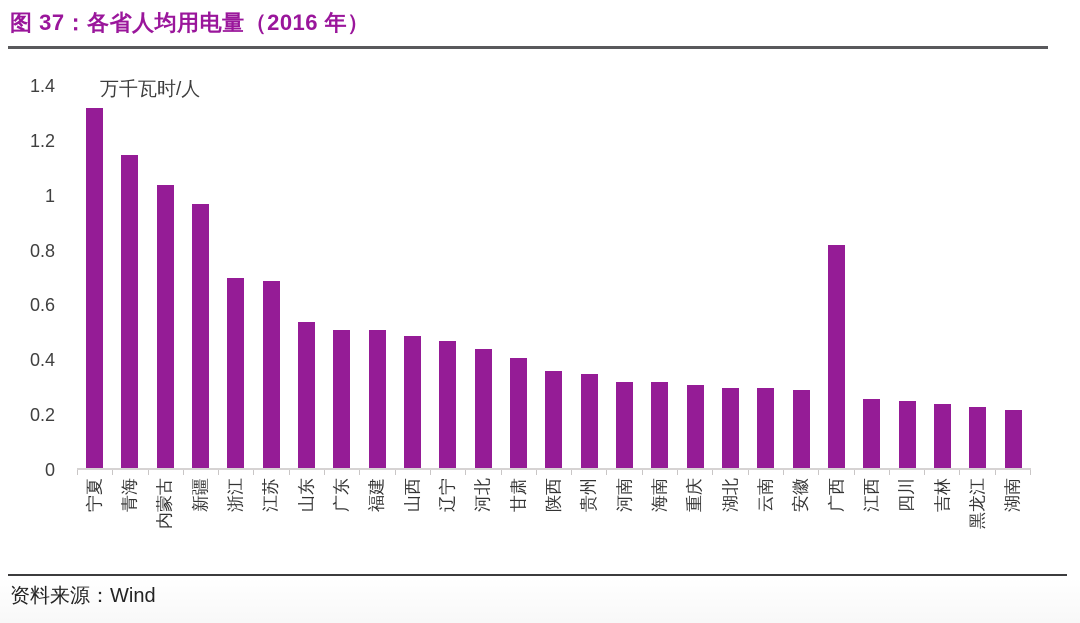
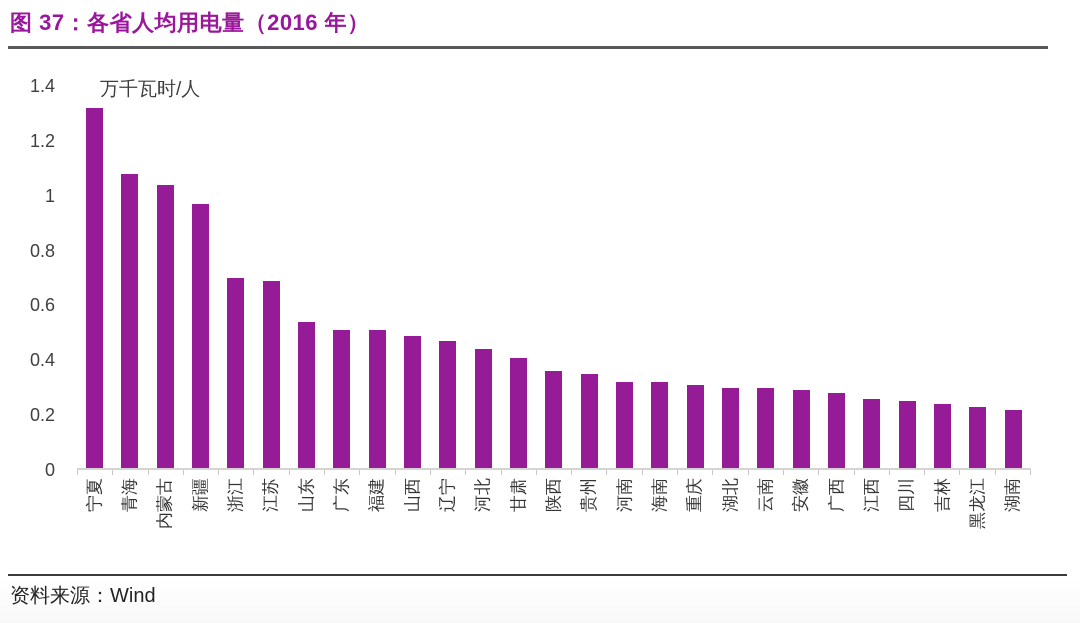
青海: 1.15 -> 1.08
广西: 0.82 -> 0.28
